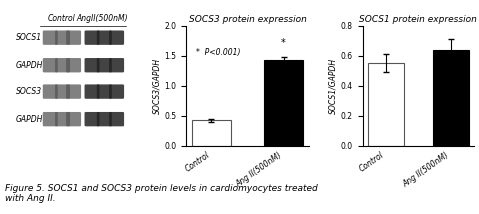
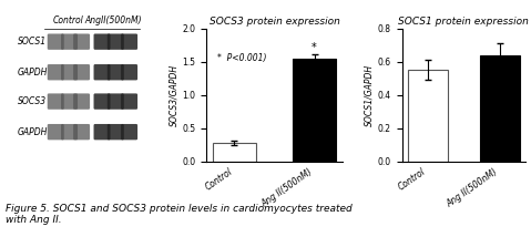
SOCS3 protein expression/Control: 0.42 -> 0.28
SOCS3 protein expression/Ang II(500nM): 1.42 -> 1.55
